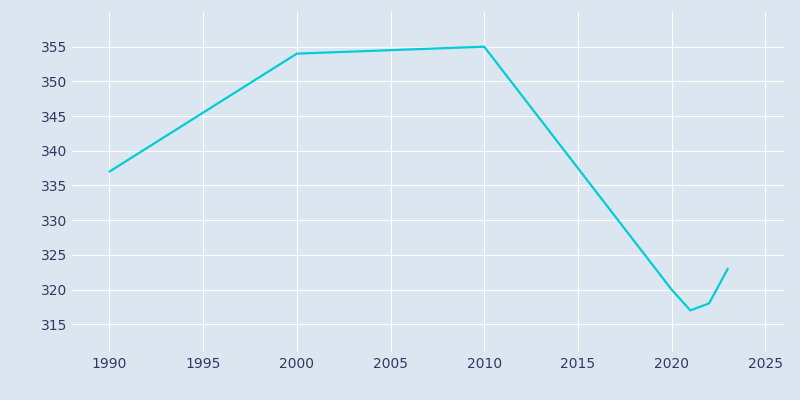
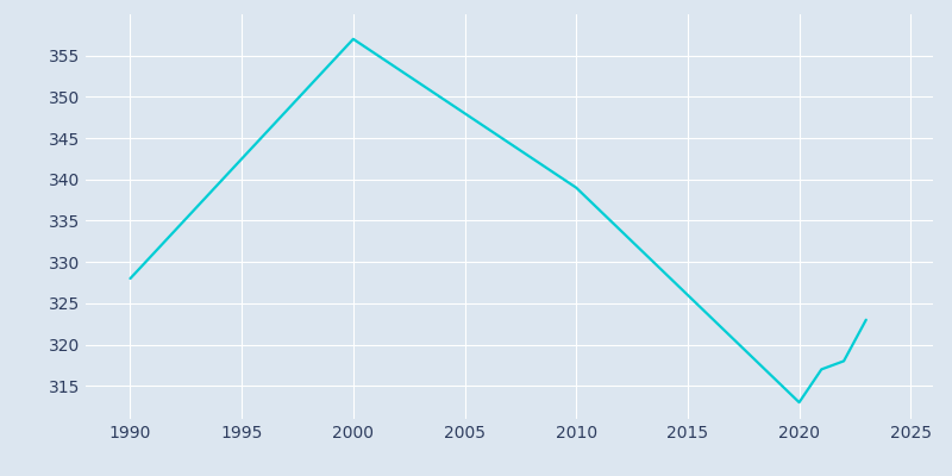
1990: 337 -> 328
2000: 354 -> 357
2010: 355 -> 339
2020: 320 -> 313
